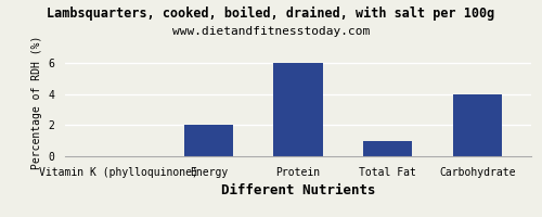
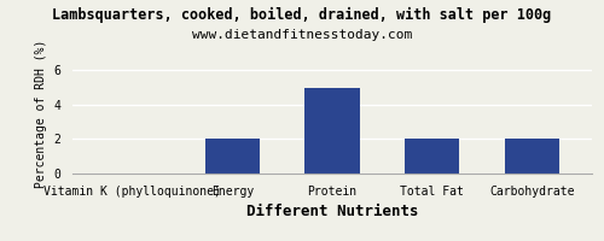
Protein: 6 -> 5
Total Fat: 1 -> 2
Carbohydrate: 4 -> 2
